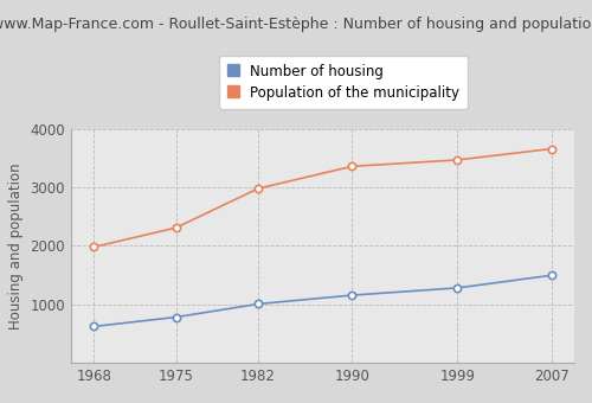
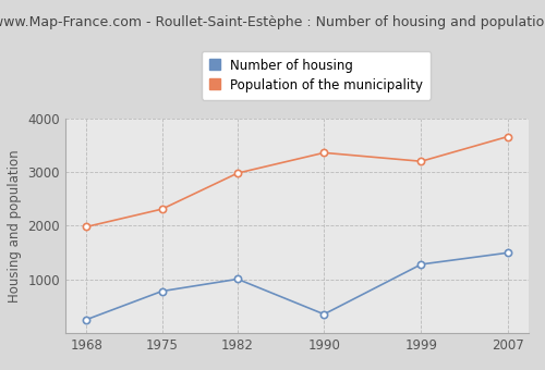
Number of housing/1968: 620 -> 250
Number of housing/1990: 1160 -> 350
Population of the municipality/1999: 3470 -> 3200
